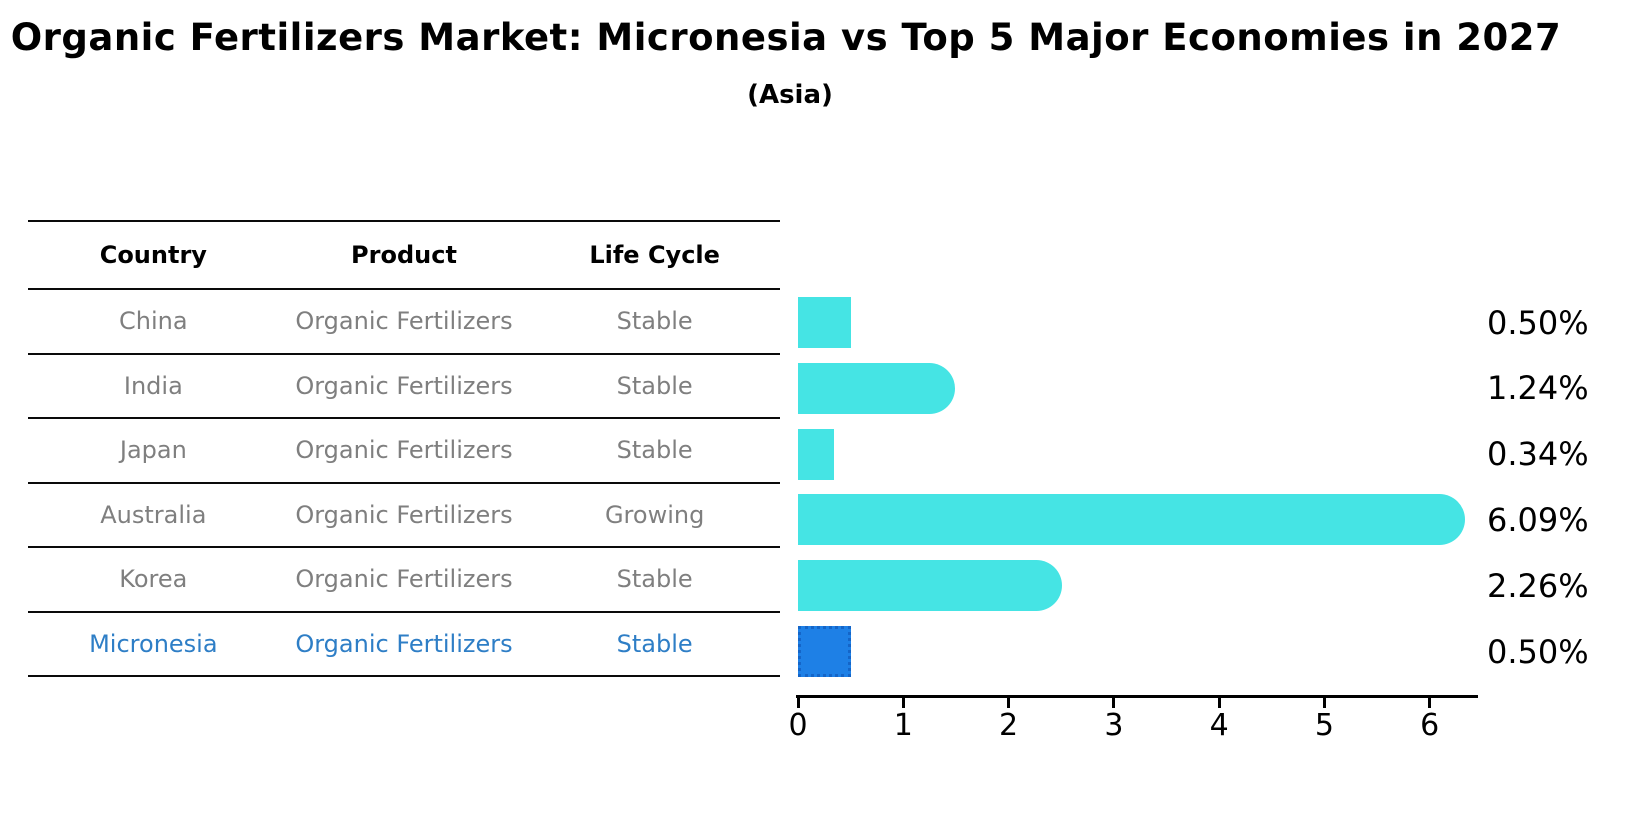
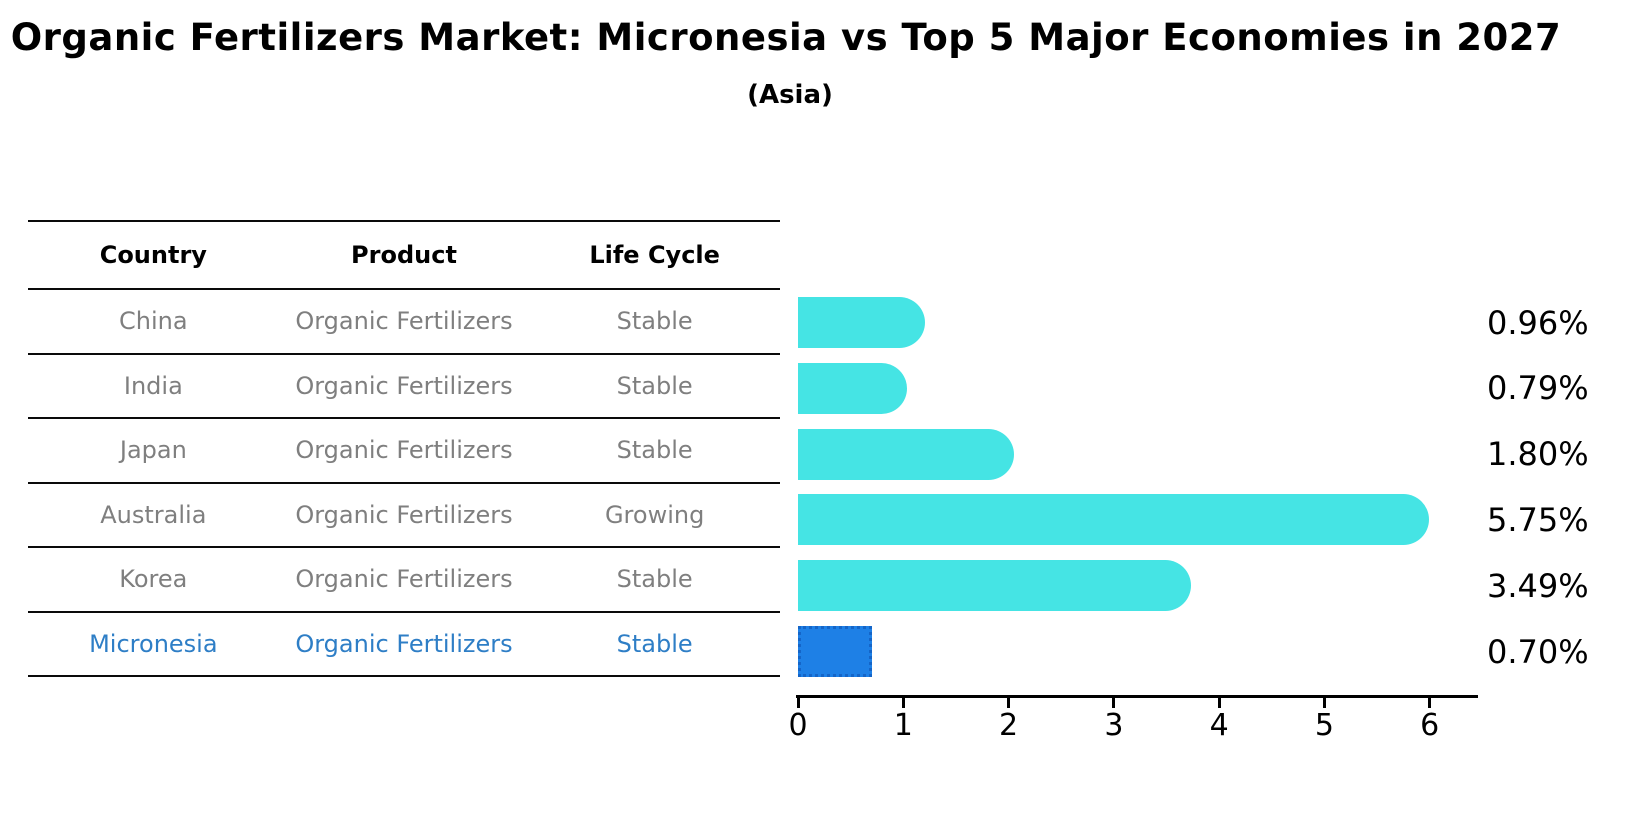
China: 0.50% -> 0.96%
India: 1.24% -> 0.79%
Japan: 0.34% -> 1.80%
Australia: 6.09% -> 5.75%
Korea: 2.26% -> 3.49%
Micronesia: 0.50% -> 0.70%
